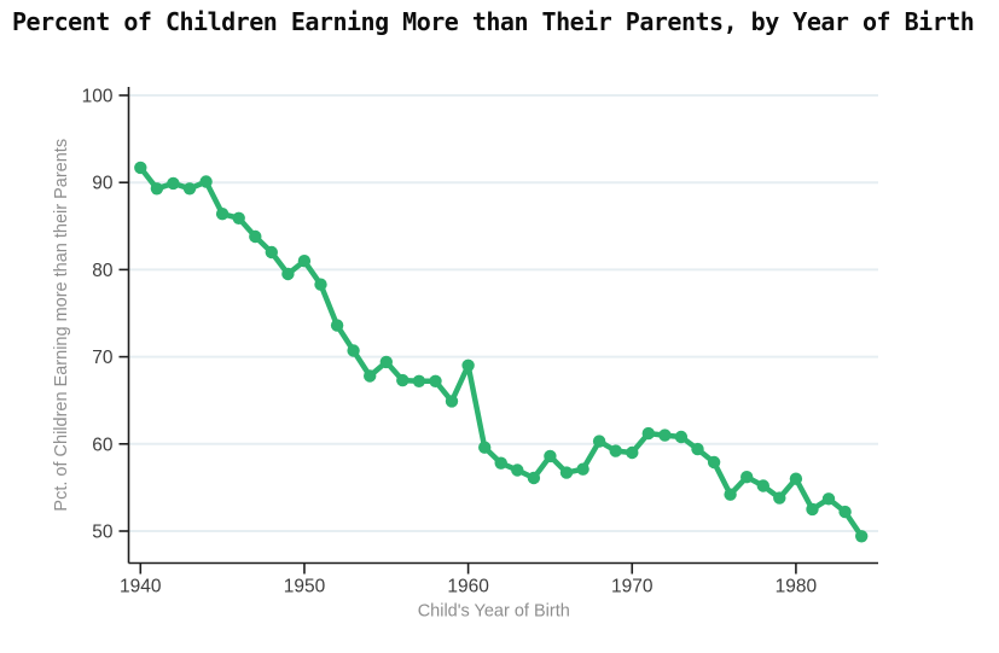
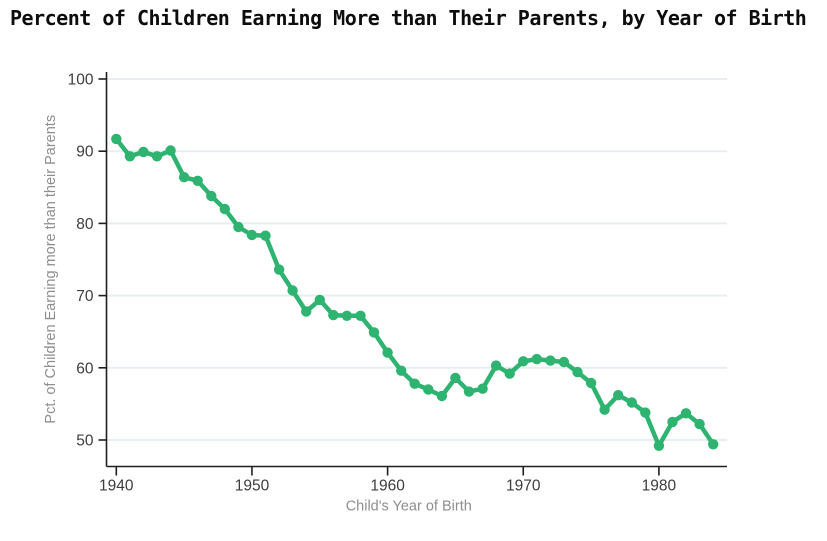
1950: 81 -> 78
1960: 69 -> 62
1970: 59 -> 61
1980: 56 -> 49
